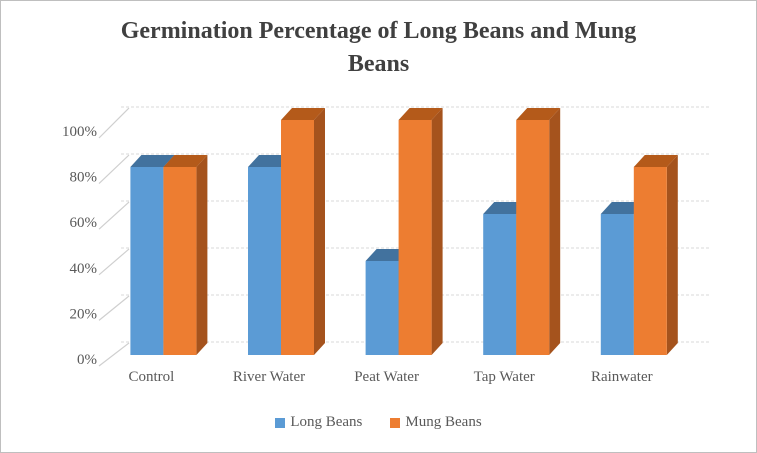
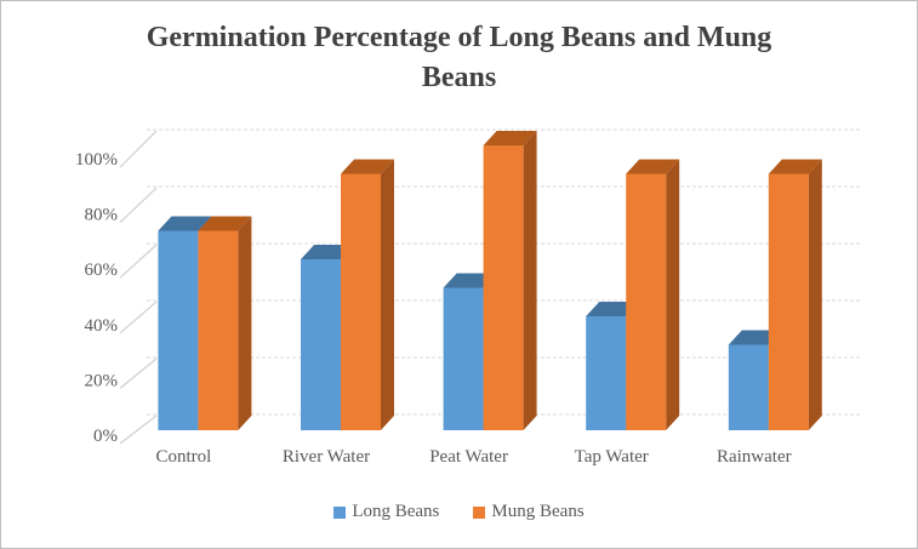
Long Beans/Control: 80% -> 70%
Mung Beans/Control: 80% -> 70%
Long Beans/River Water: 80% -> 60%
Mung Beans/River Water: 100% -> 90%
Long Beans/Peat Water: 40% -> 50%
Long Beans/Tap Water: 60% -> 40%
Mung Beans/Tap Water: 100% -> 90%
Long Beans/Rainwater: 60% -> 30%
Mung Beans/Rainwater: 80% -> 90%
